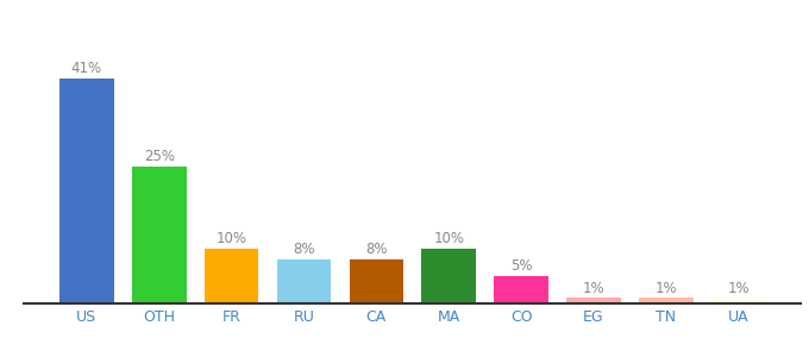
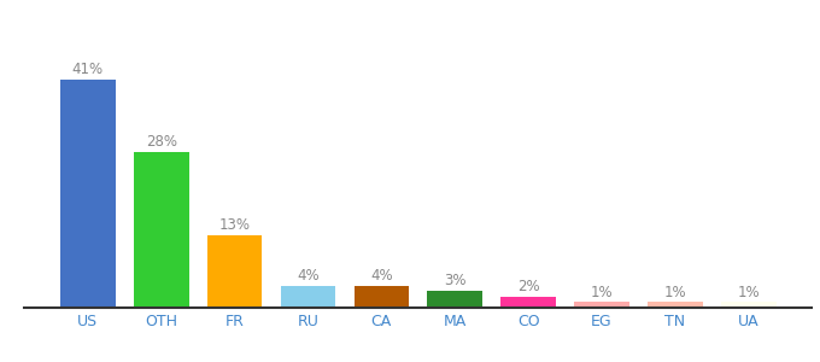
OTH: 25% -> 28%
FR: 10% -> 13%
RU: 8% -> 4%
CA: 8% -> 4%
MA: 10% -> 3%
CO: 5% -> 2%
